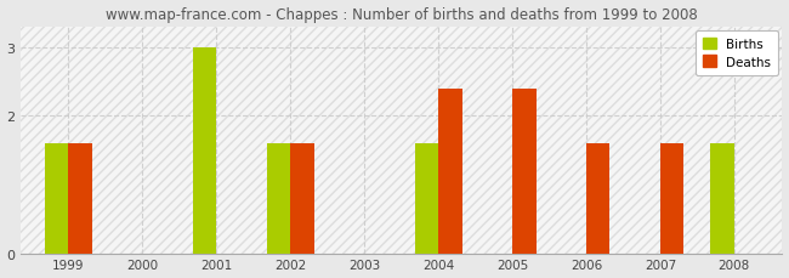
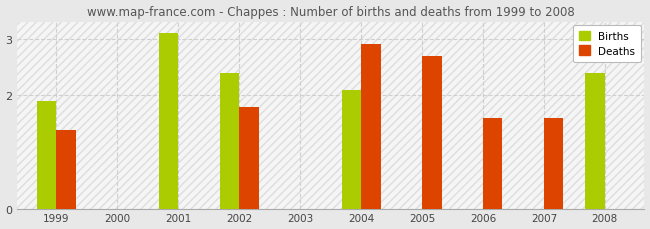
Births/1999: 1.6 -> 1.9
Deaths/1999: 1.6 -> 1.4
Births/2001: 3.0 -> 3.1
Births/2002: 1.6 -> 2.4
Deaths/2002: 1.6 -> 1.8
Births/2004: 1.6 -> 2.1
Deaths/2004: 2.4 -> 2.9
Deaths/2005: 2.4 -> 2.7
Births/2008: 1.6 -> 2.4
